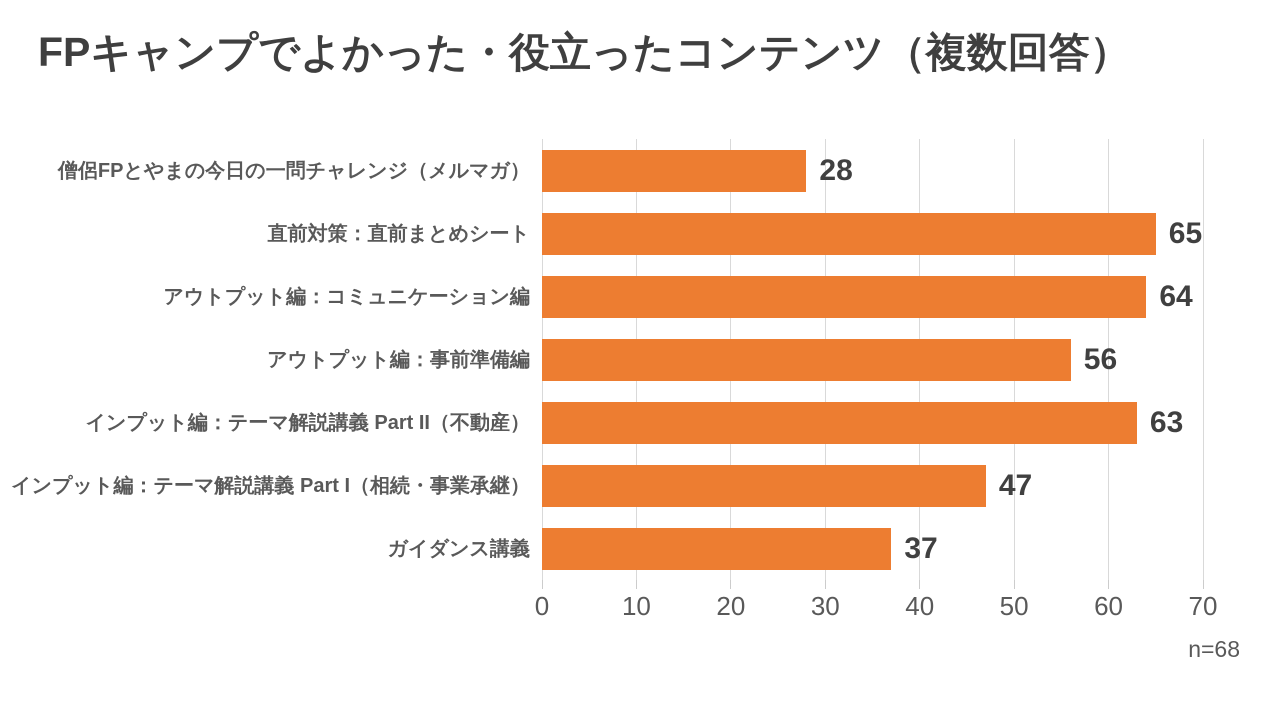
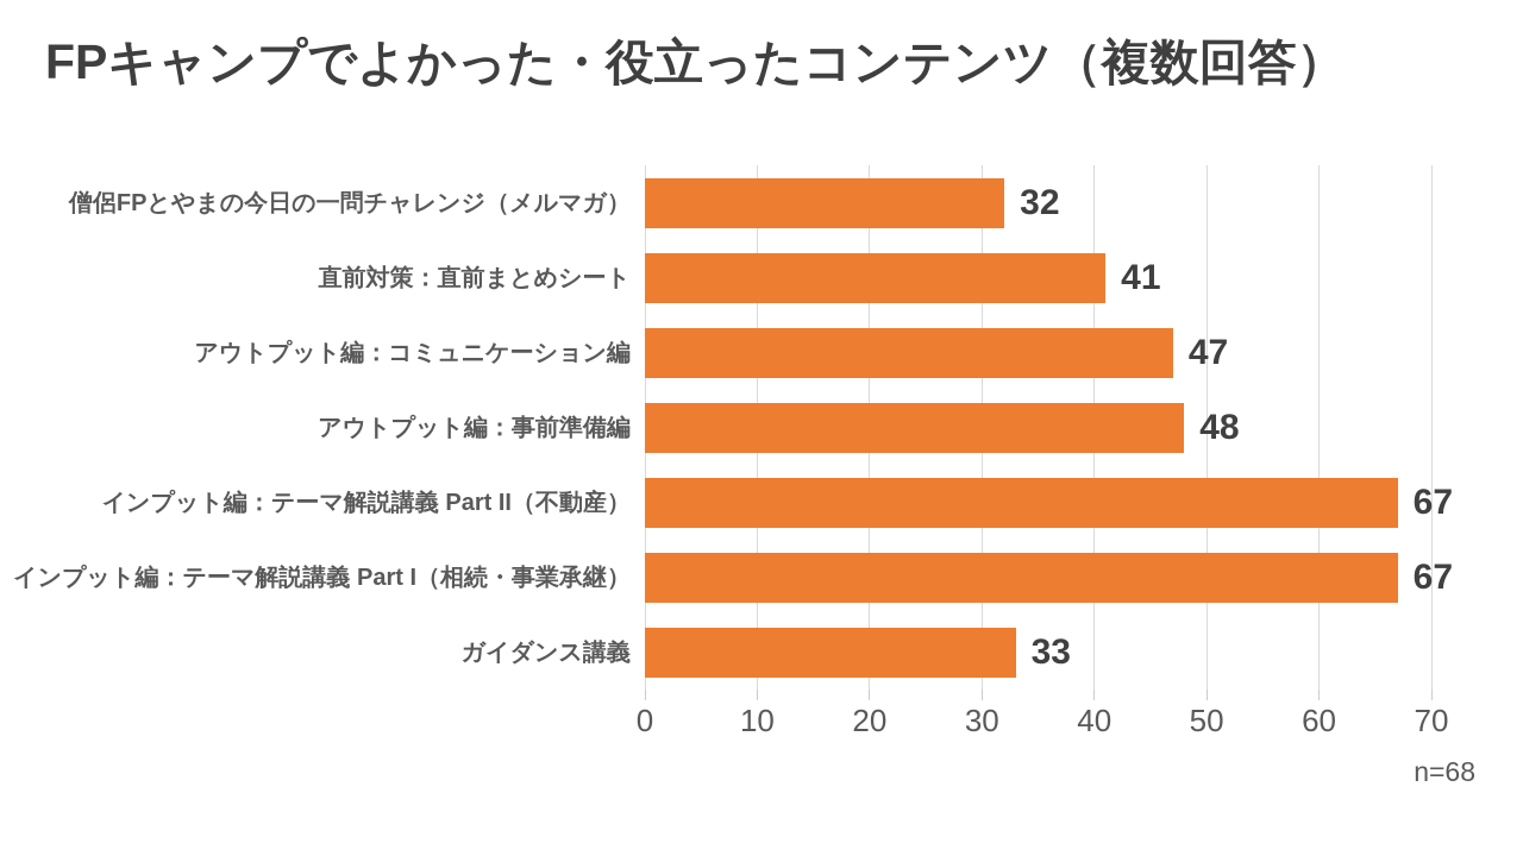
僧侶FPとやまの今日の一問チャレンジ（メルマガ）: 28 -> 32
直前対策：直前まとめシート: 65 -> 41
アウトプット編：コミュニケーション編: 64 -> 47
アウトプット編：事前準備編: 56 -> 48
インプット編：テーマ解説講義 Part II（不動産）: 63 -> 67
インプット編：テーマ解説講義 Part I（相続・事業承継）: 47 -> 67
ガイダンス講義: 37 -> 33
